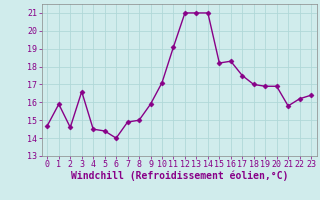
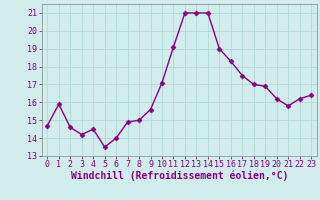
3: 16.6 -> 14.2
5: 14.4 -> 13.5
9: 15.9 -> 15.6
15: 18.2 -> 19.0
20: 16.9 -> 16.2
